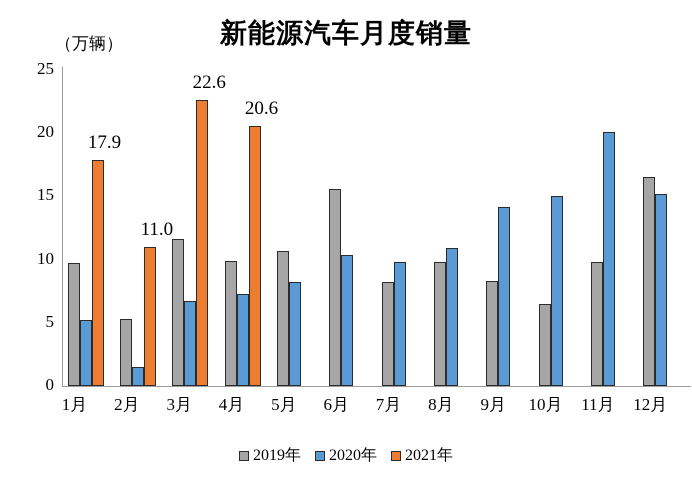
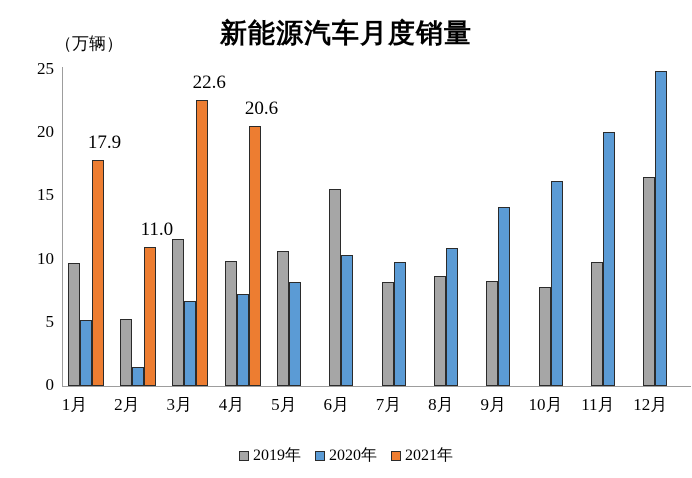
2019年/8月: 9.8 -> 8.7
2019年/10月: 6.5 -> 7.8
2020年/10月: 15.0 -> 16.2
2020年/12月: 15.2 -> 24.9
